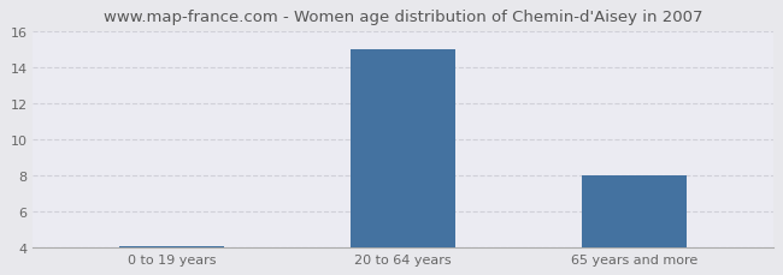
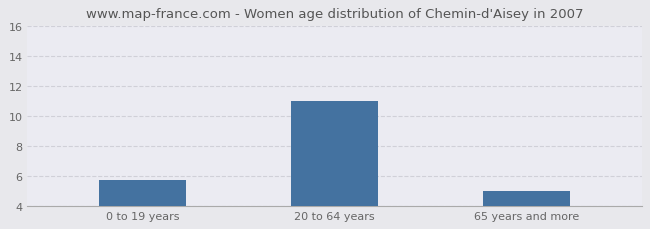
0 to 19 years: 4.0 -> 5.7
20 to 64 years: 15.0 -> 11.0
65 years and more: 8.0 -> 5.0
